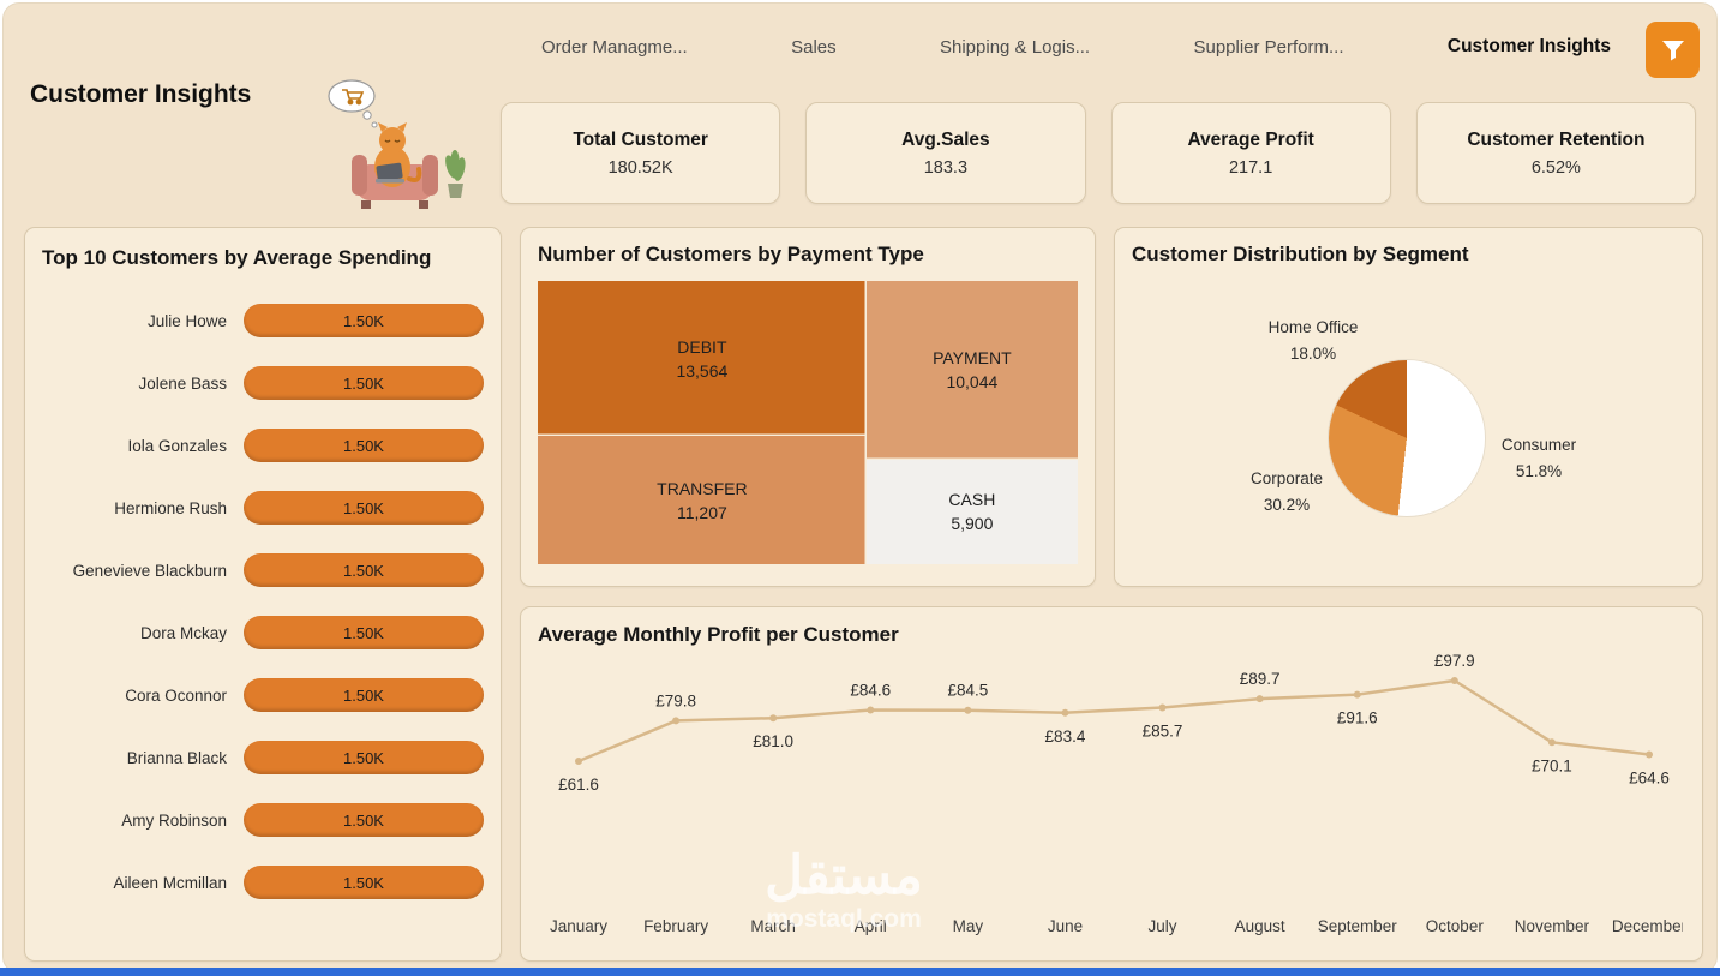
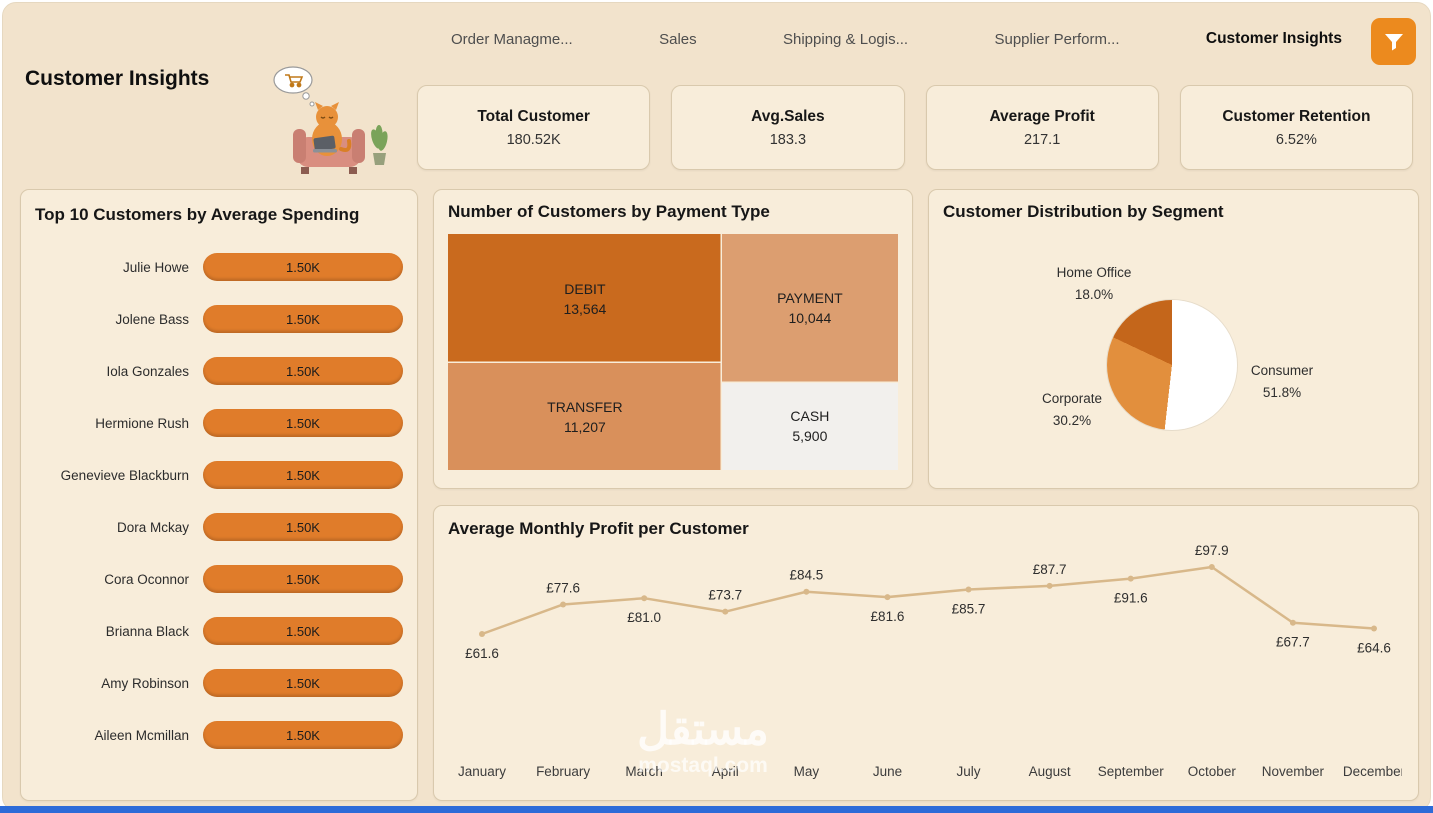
Average Monthly Profit per Customer/February: £79.8 -> £77.6
Average Monthly Profit per Customer/April: £84.6 -> £73.7
Average Monthly Profit per Customer/June: £83.4 -> £81.6
Average Monthly Profit per Customer/August: £89.7 -> £87.7
Average Monthly Profit per Customer/November: £70.1 -> £67.7
